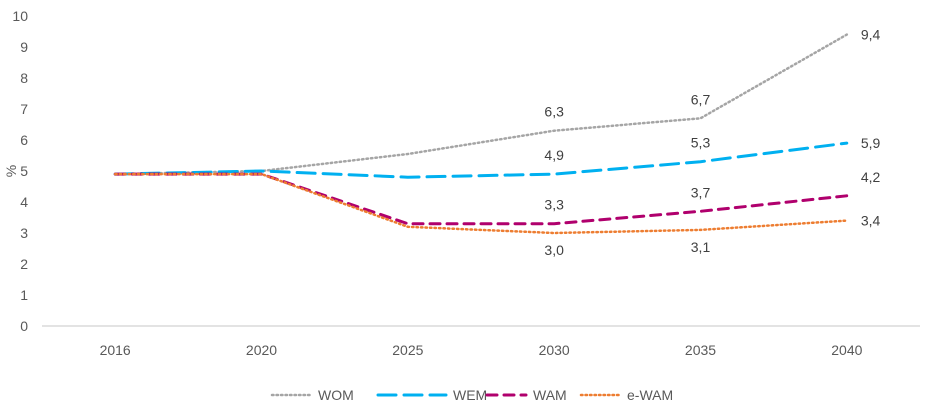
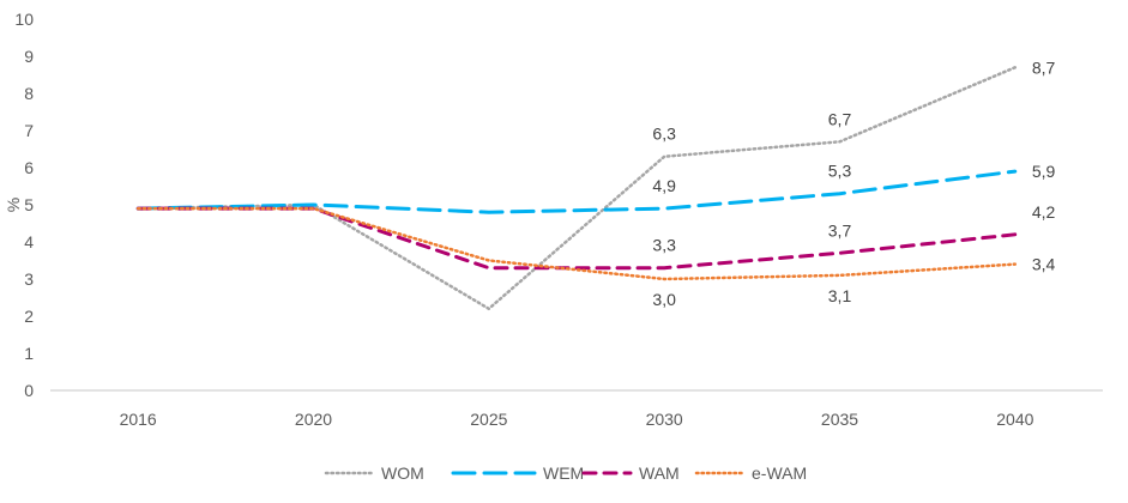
WOM/2025: 5.5 -> 2.2
e-WAM/2025: 3.2 -> 3.5
WOM/2040: 9,4 -> 8,7
